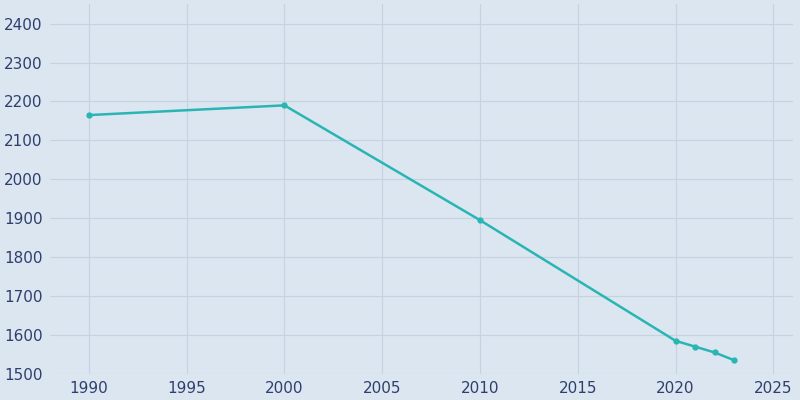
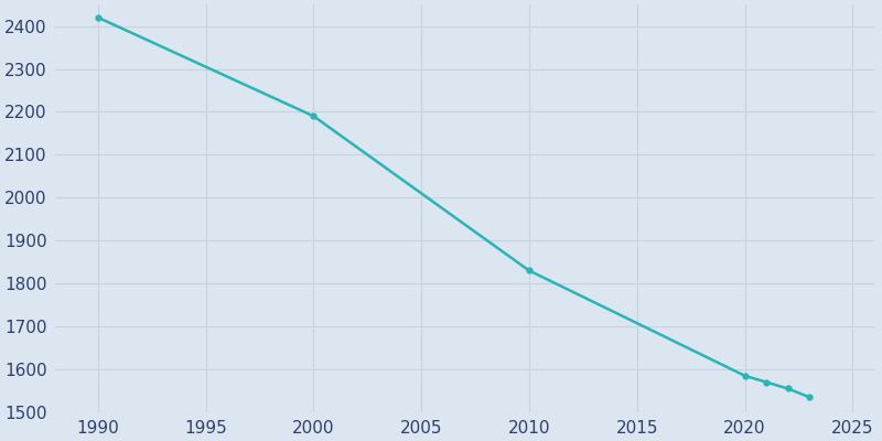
1990: 2165 -> 2420
2010: 1895 -> 1830
